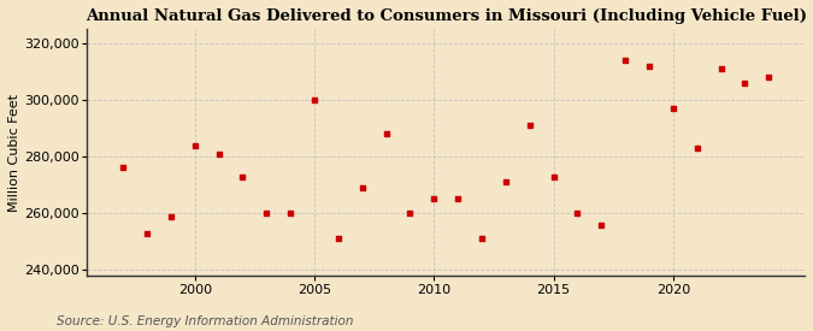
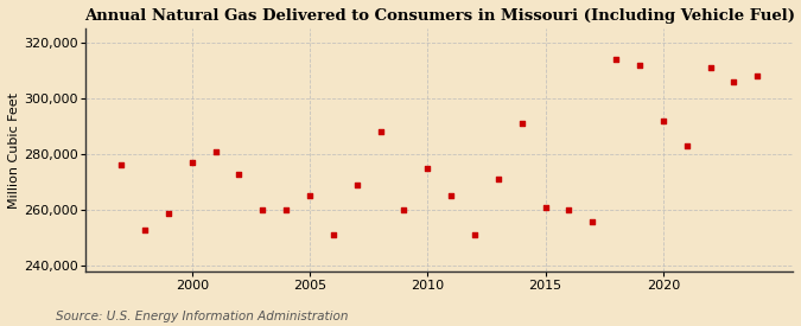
2000: 284,000 -> 277,000
2005: 300,000 -> 265,000
2010: 265,000 -> 275,000
2015: 273,000 -> 261,000
2020: 297,000 -> 292,000
